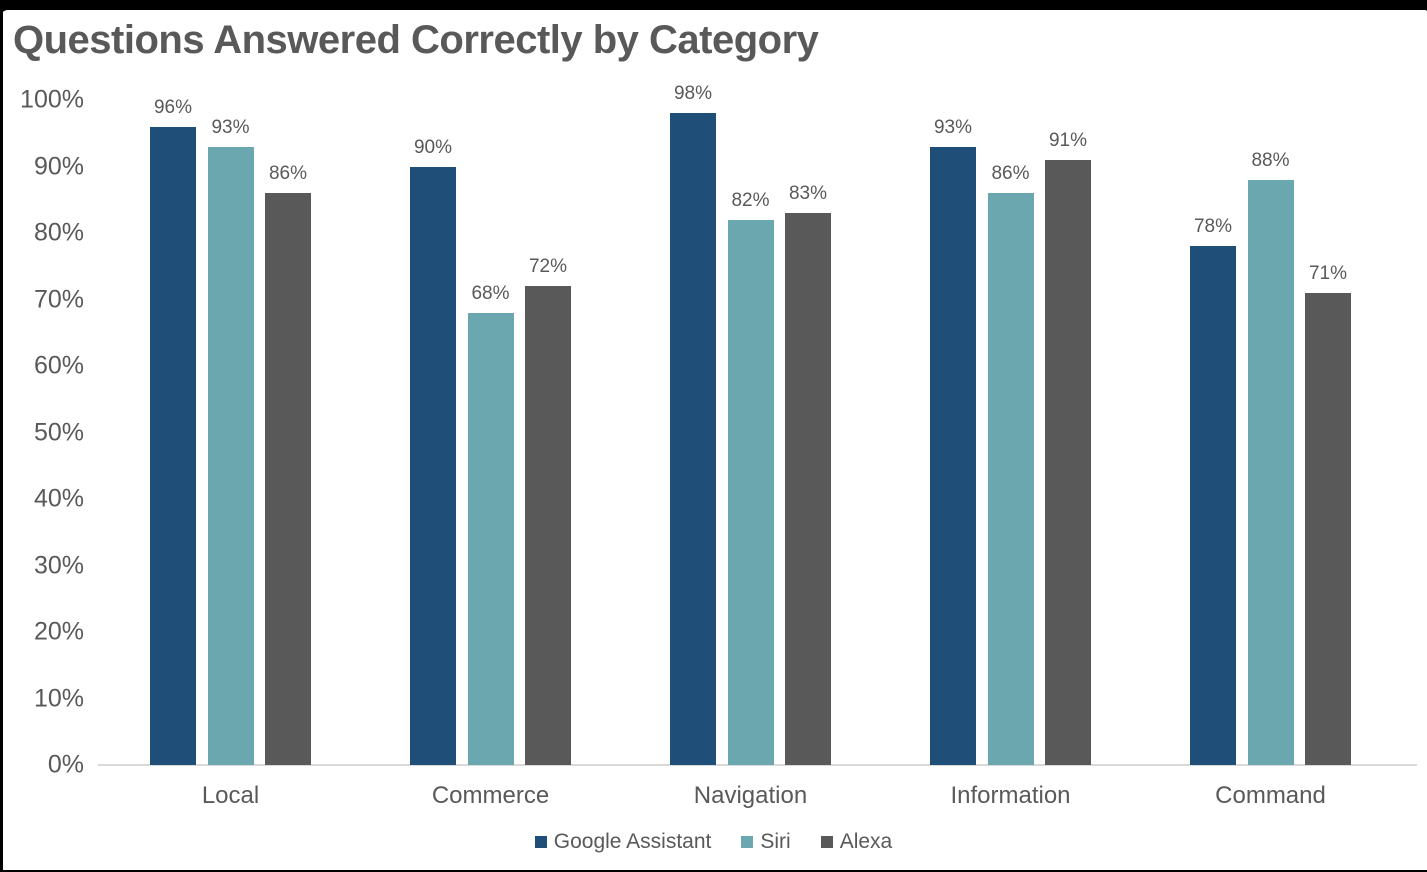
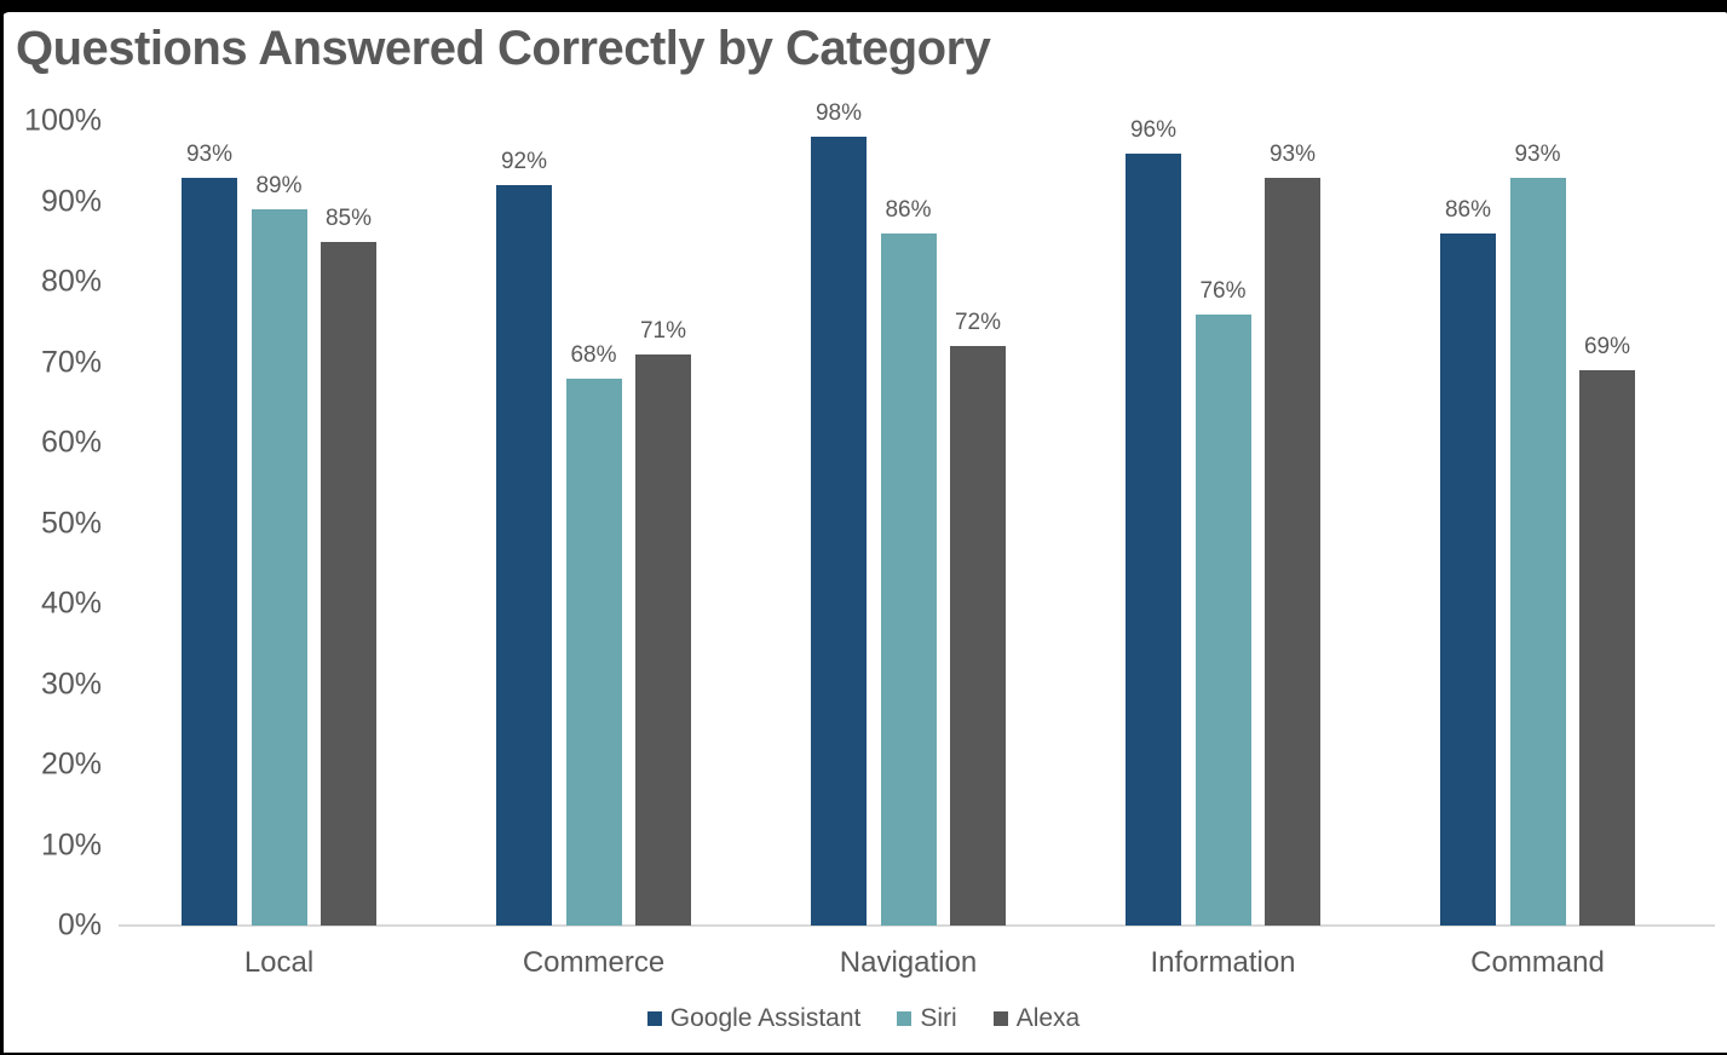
Google Assistant/Local: 96% -> 93%
Siri/Local: 93% -> 89%
Alexa/Local: 86% -> 85%
Google Assistant/Commerce: 90% -> 92%
Alexa/Commerce: 72% -> 71%
Siri/Navigation: 82% -> 86%
Alexa/Navigation: 83% -> 72%
Google Assistant/Information: 93% -> 96%
Siri/Information: 86% -> 76%
Alexa/Information: 91% -> 93%
Google Assistant/Command: 78% -> 86%
Siri/Command: 88% -> 93%
Alexa/Command: 71% -> 69%
